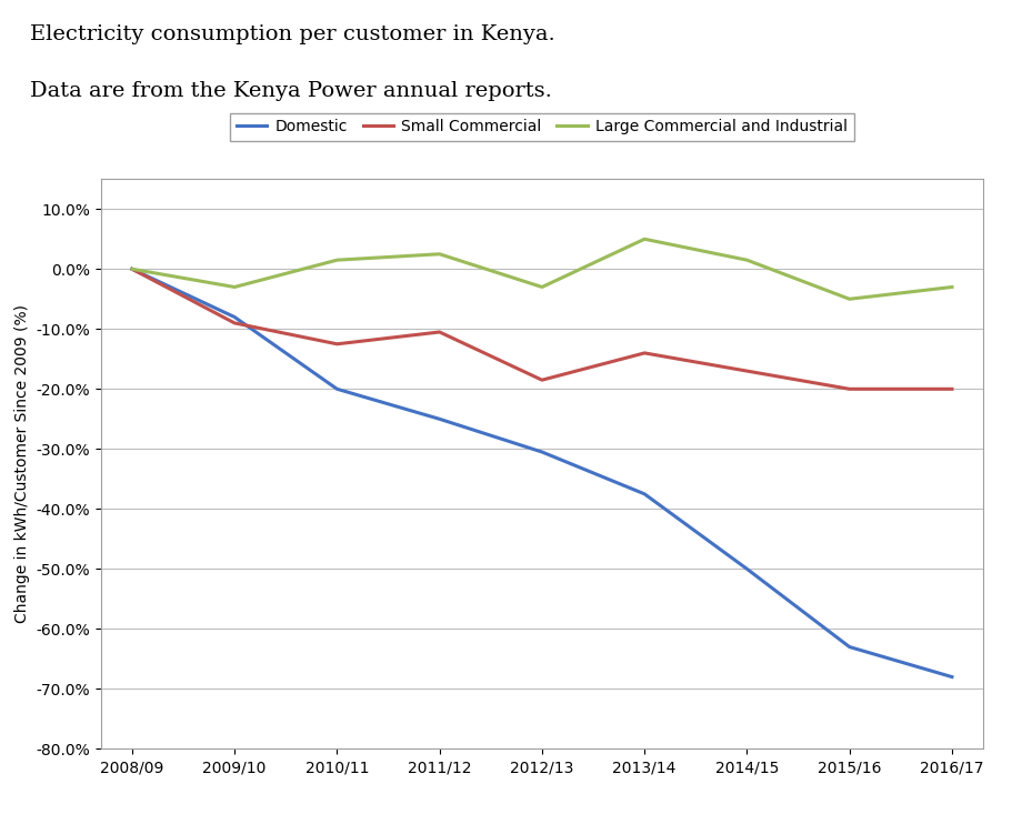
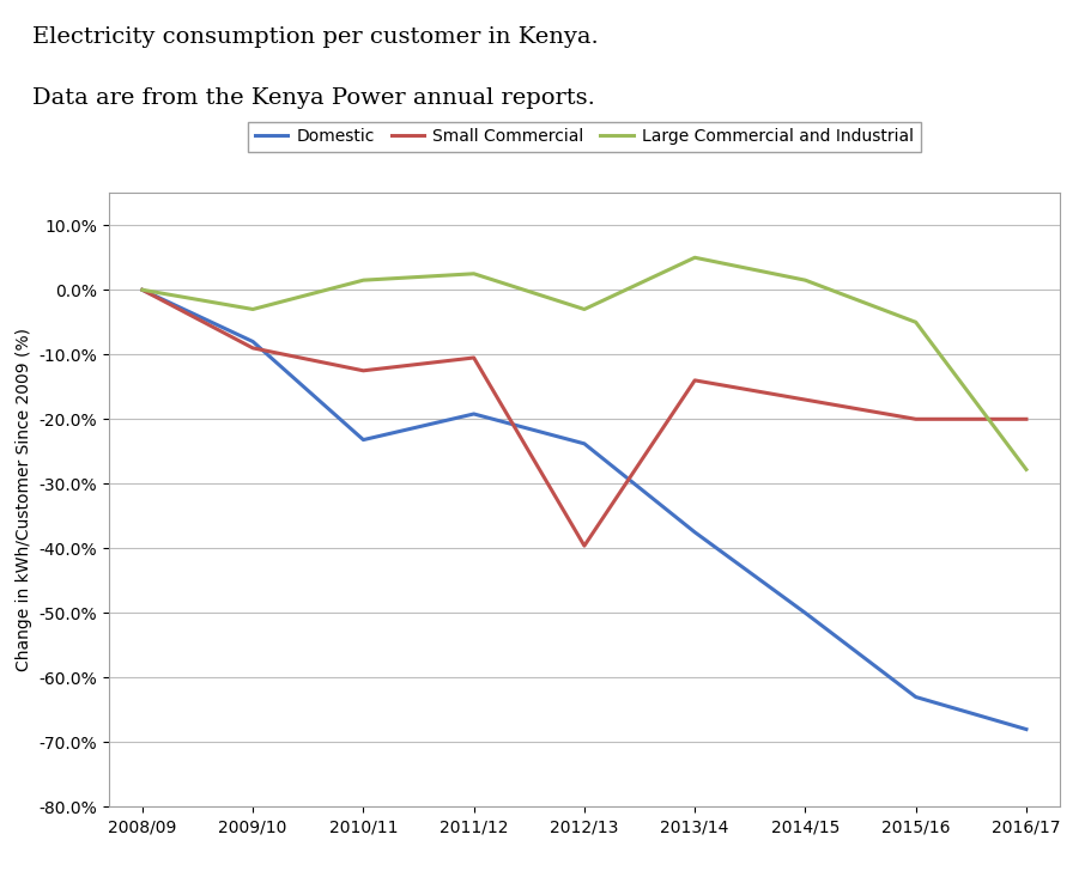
Domestic/2010/11: -20.0% -> -23.2%
Domestic/2011/12: -25.0% -> -19.2%
Domestic/2012/13: -30.5% -> -23.8%
Small Commercial/2012/13: -18.5% -> -39.6%
Large Commercial and Industrial/2016/17: -3.0% -> -27.8%
